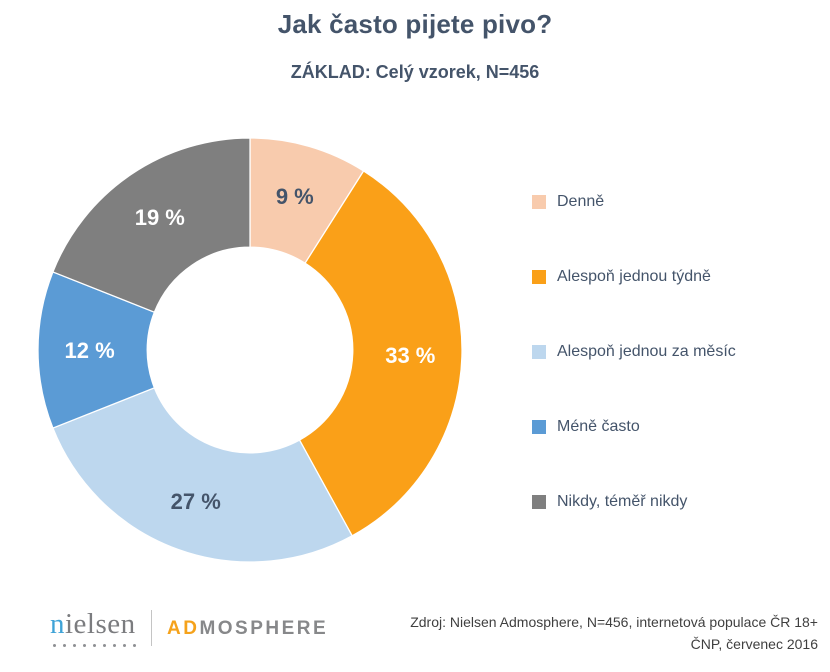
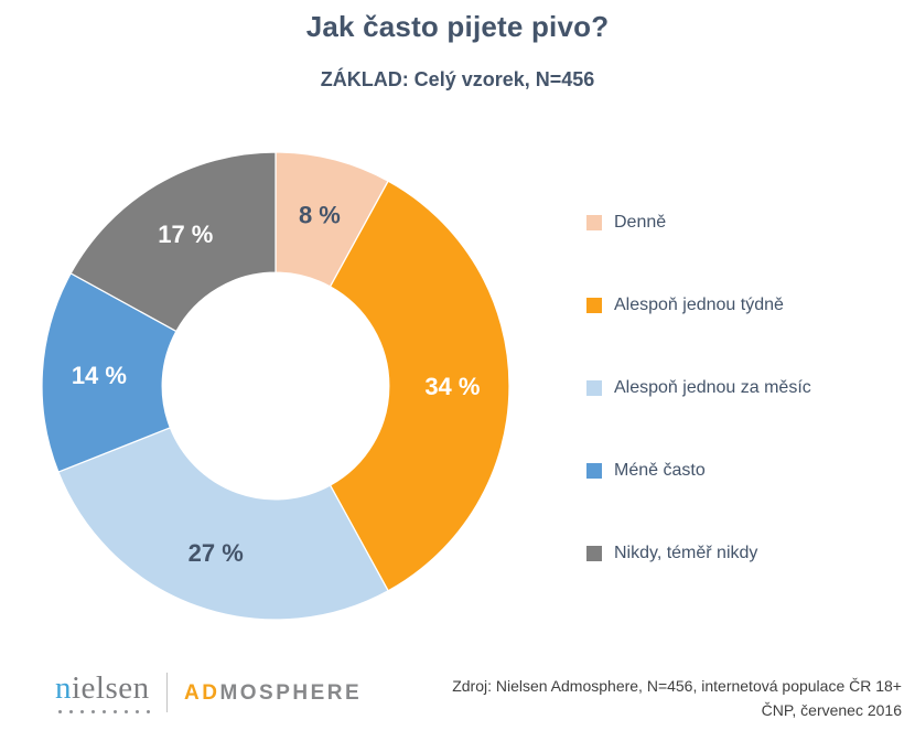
Denně: 9 -> 8
Alespoň jednou týdně: 33 -> 34
Méně často: 12 -> 14
Nikdy, téměř nikdy: 19 -> 17
